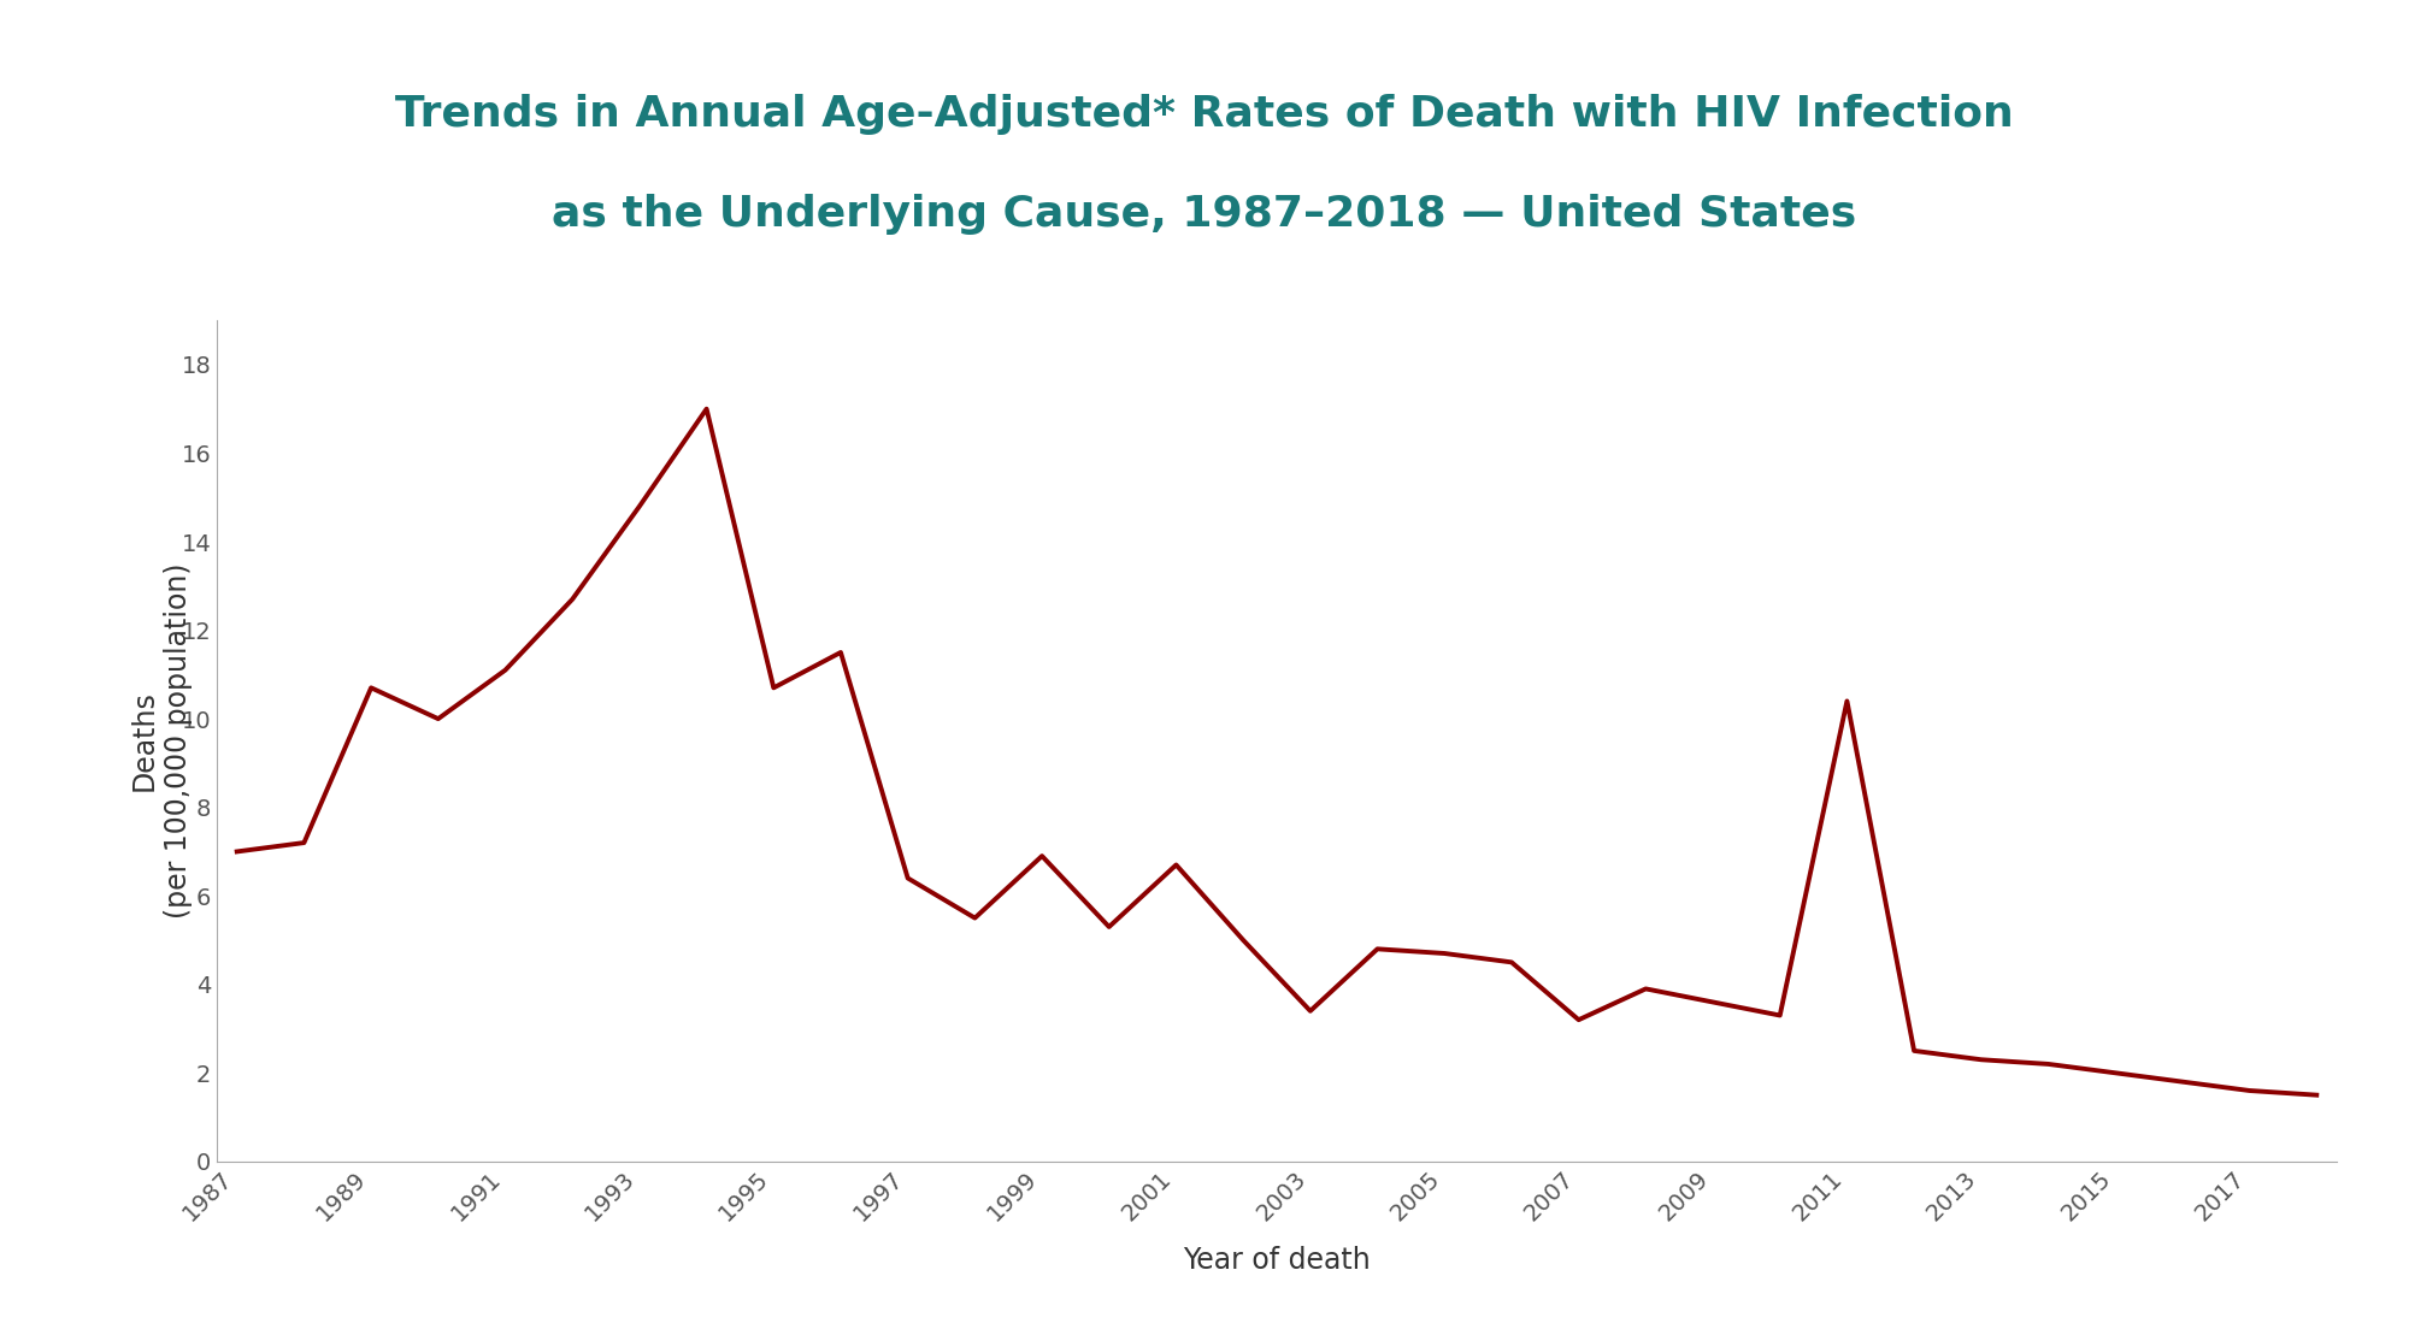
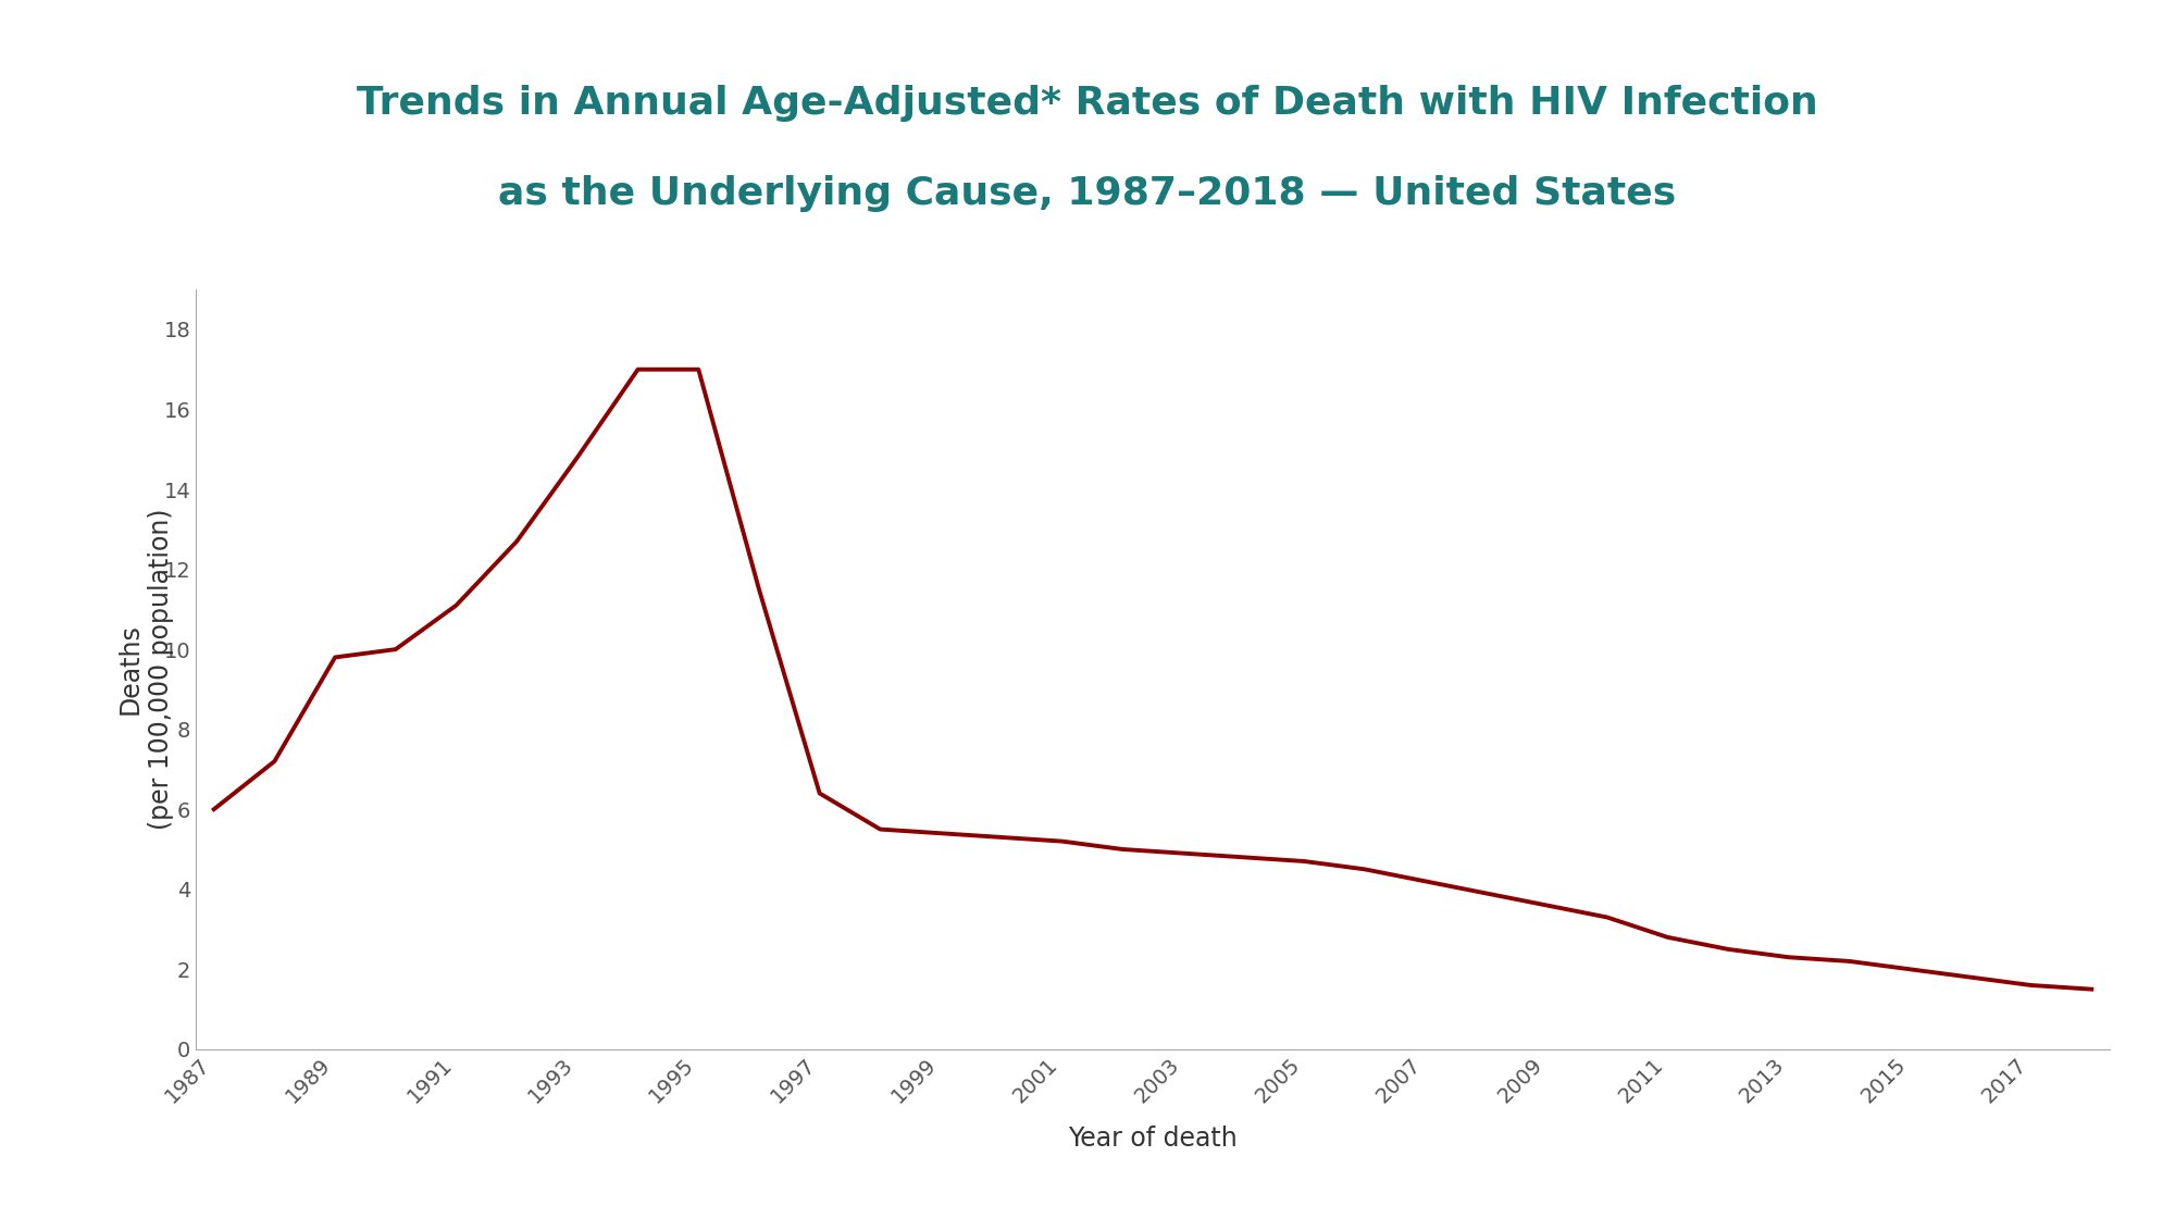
1987: 7.0 -> 6.0
1989: 10.7 -> 9.8
1995: 10.7 -> 17.0
1999: 6.9 -> 5.4
2001: 6.7 -> 5.2
2003: 3.4 -> 4.9
2007: 3.2 -> 4.2
2011: 10.4 -> 2.8
